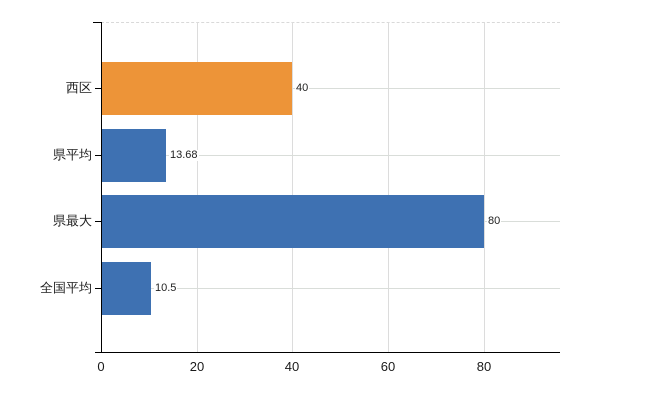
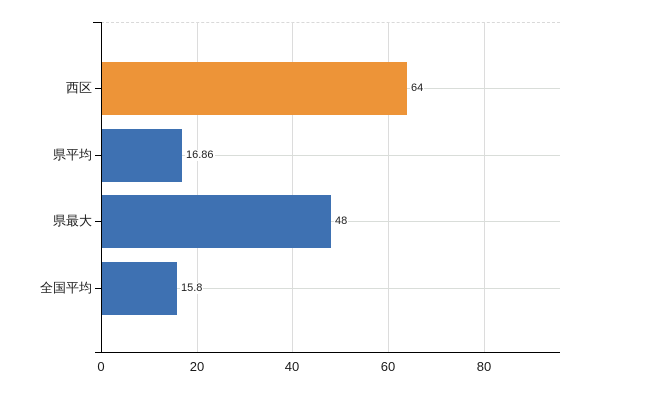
西区: 40 -> 64
県平均: 13.68 -> 16.86
県最大: 80 -> 48
全国平均: 10.5 -> 15.8
